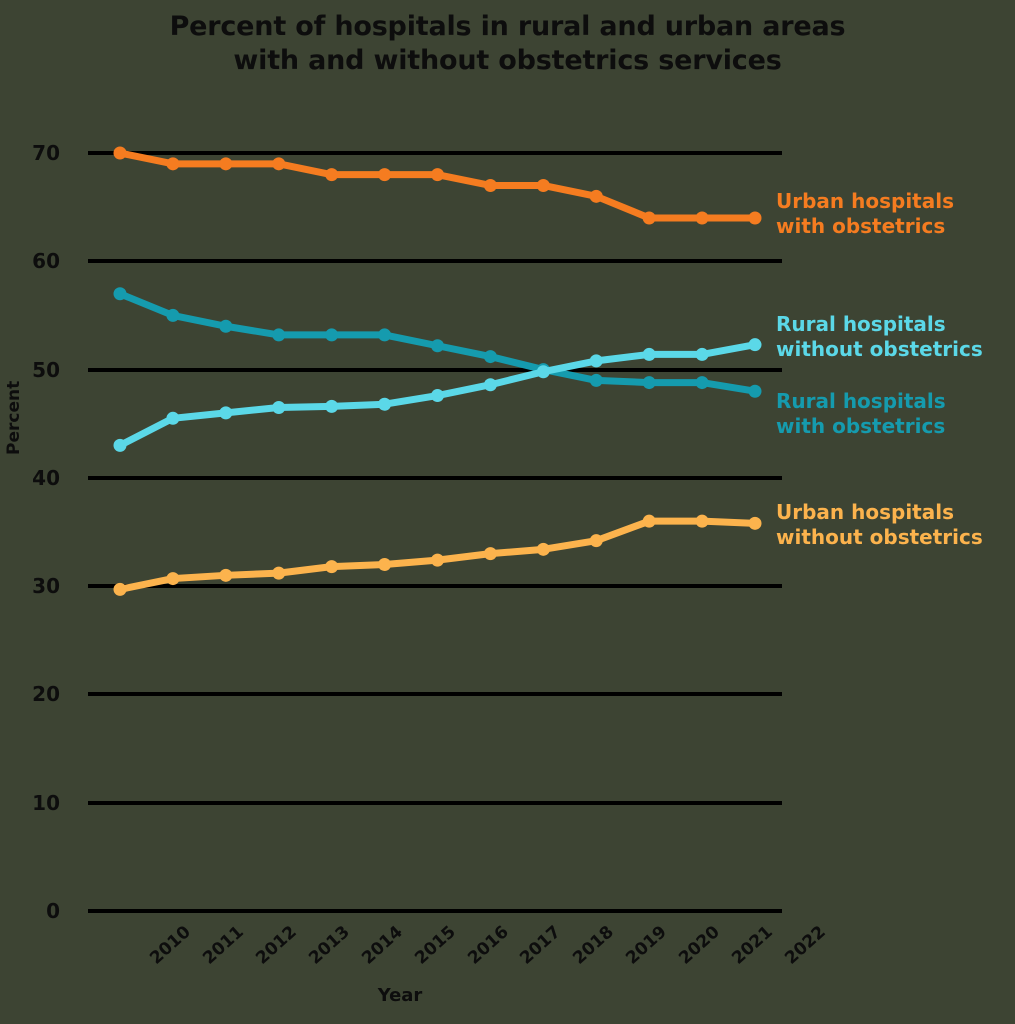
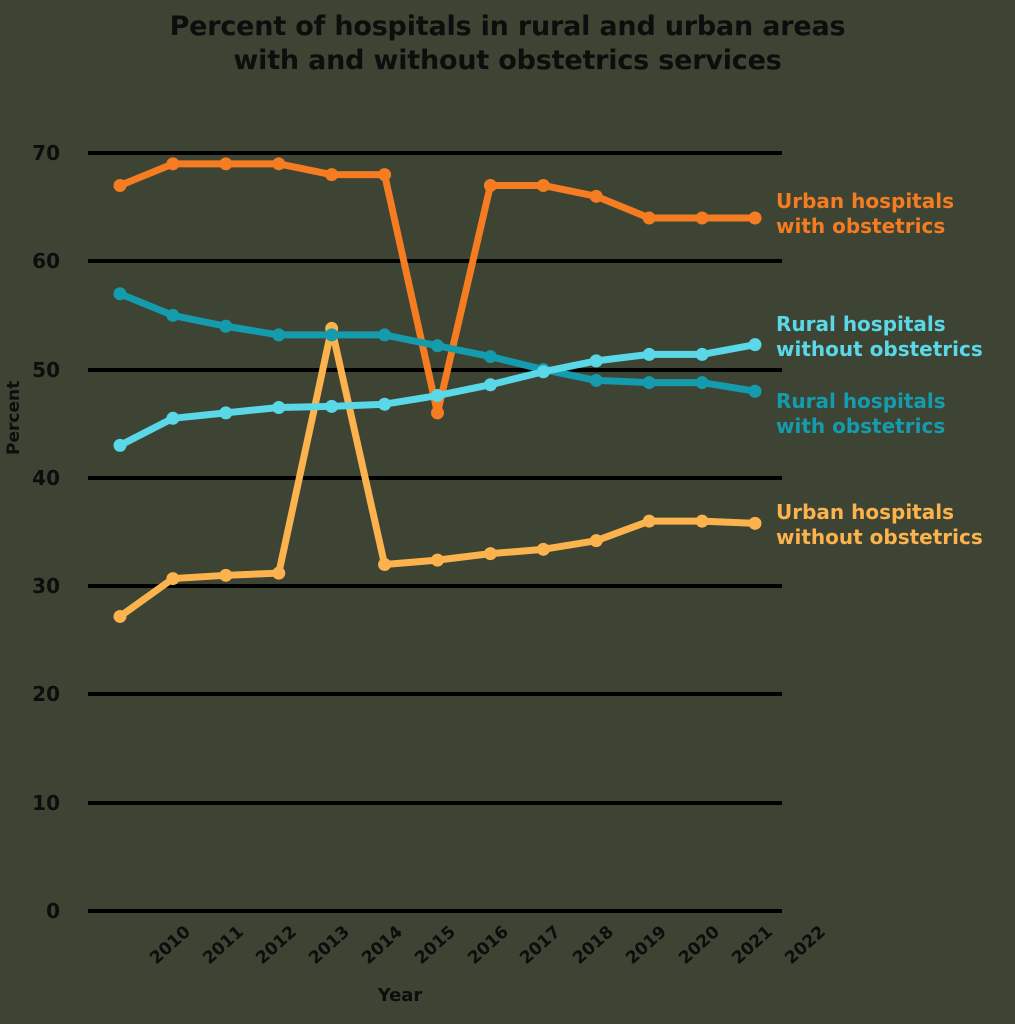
Urban hospitals with obstetrics/2010: 70 -> 67
Urban hospitals without obstetrics/2010: 29.7 -> 27.2
Urban hospitals without obstetrics/2014: 31.8 -> 53.8
Urban hospitals with obstetrics/2016: 68 -> 46
